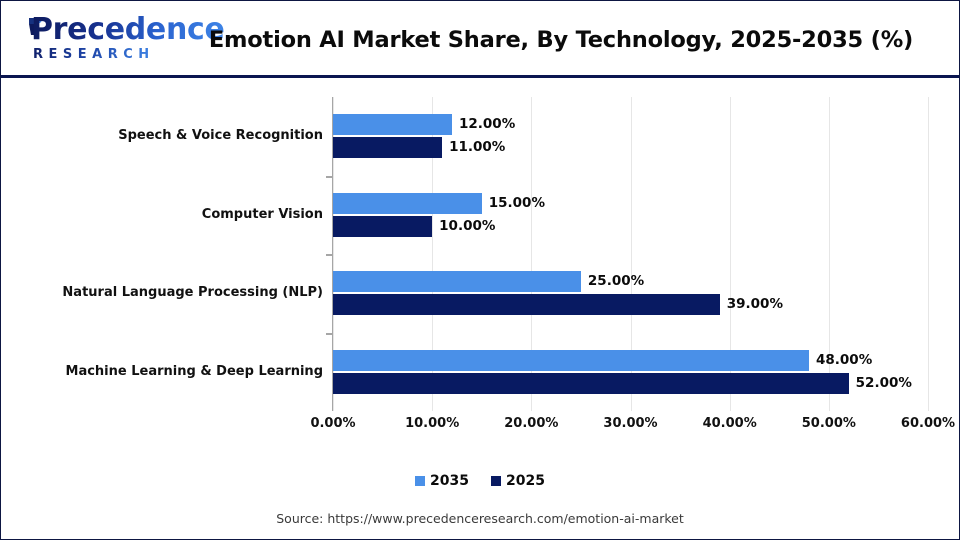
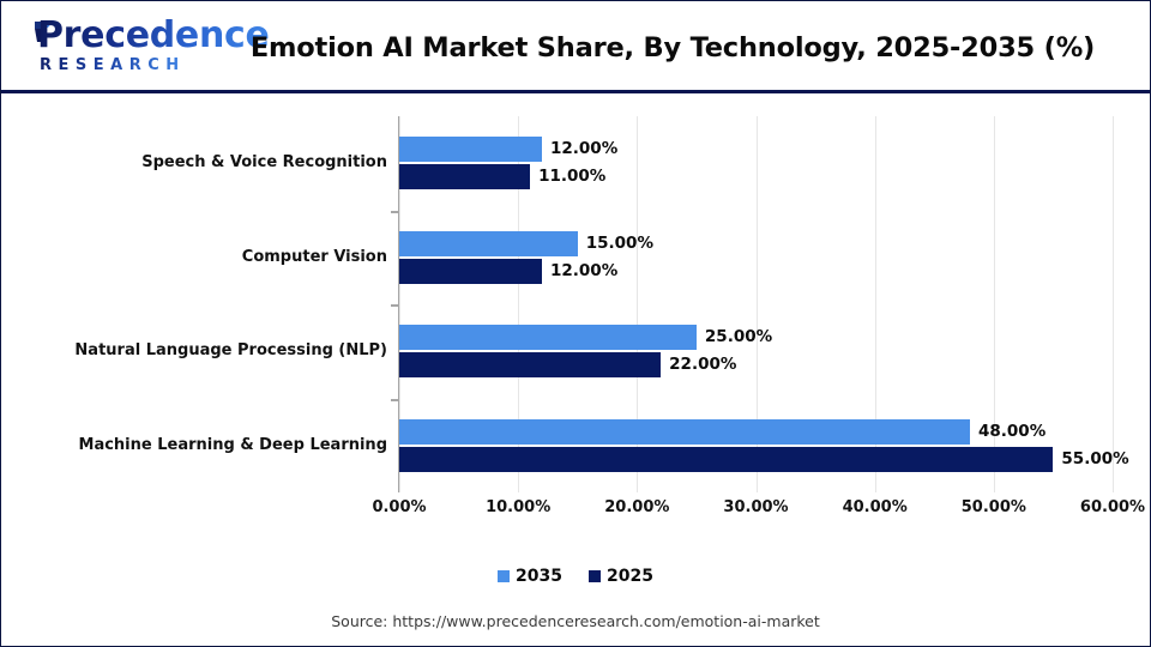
2025/Computer Vision: 10.00% -> 12.00%
2025/Natural Language Processing (NLP): 39.00% -> 22.00%
2025/Machine Learning & Deep Learning: 52.00% -> 55.00%
